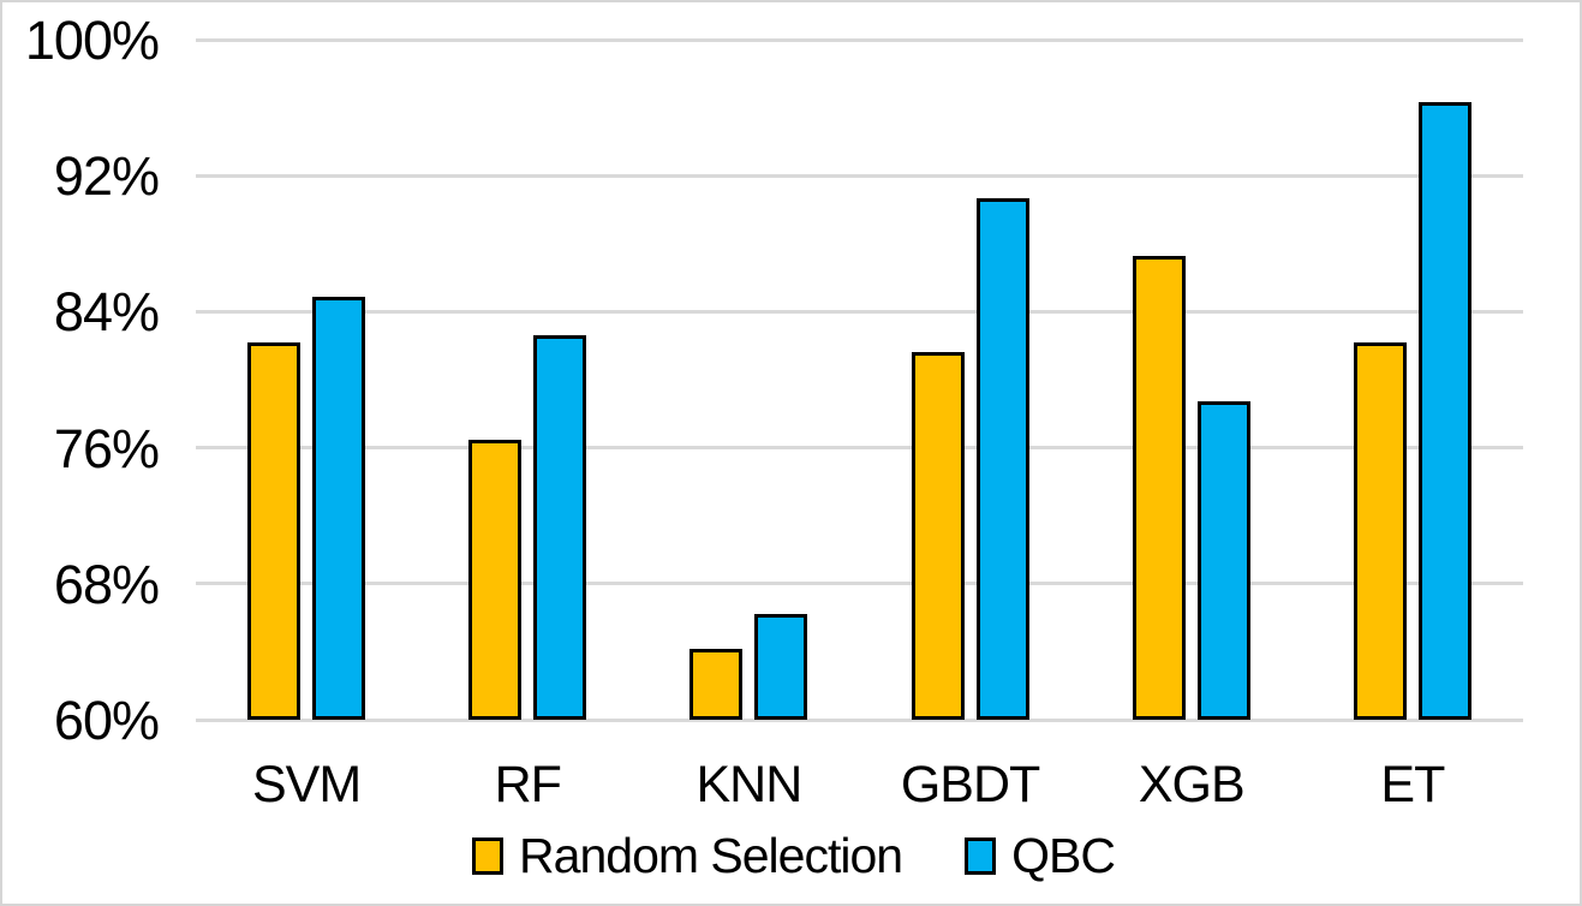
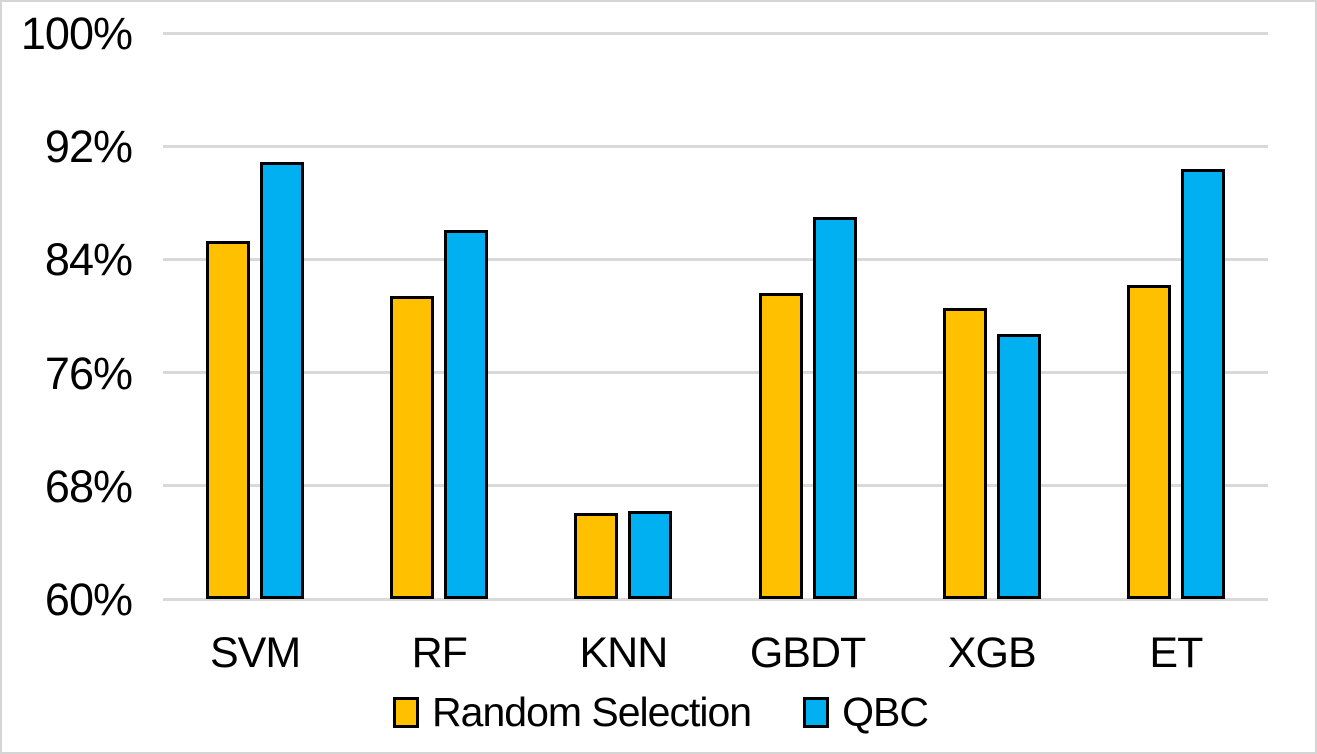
Random Selection/SVM: 82.2% -> 85.3%
QBC/SVM: 84.9% -> 90.9%
Random Selection/RF: 76.5% -> 81.4%
QBC/RF: 82.6% -> 86.1%
Random Selection/KNN: 64.2% -> 66.1%
QBC/GBDT: 90.7% -> 87.0%
Random Selection/XGB: 87.3% -> 80.6%
QBC/ET: 96.3% -> 90.4%
